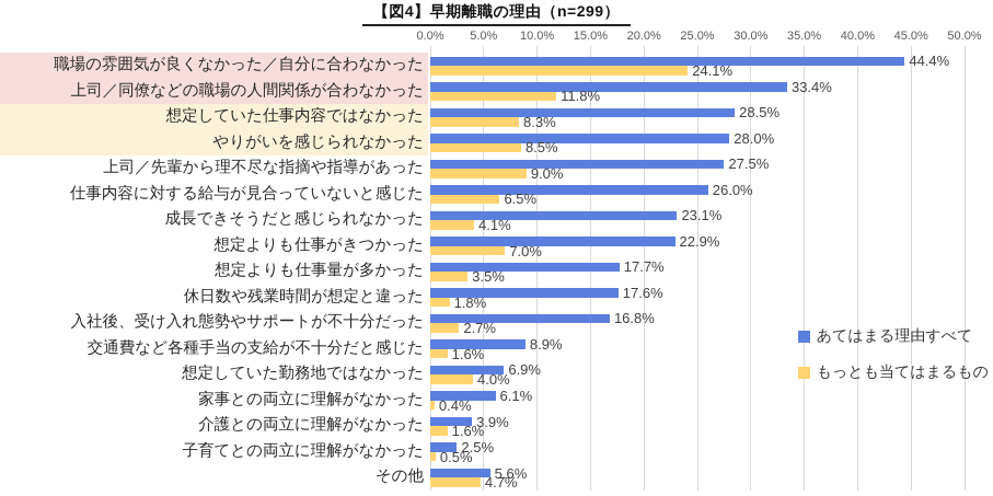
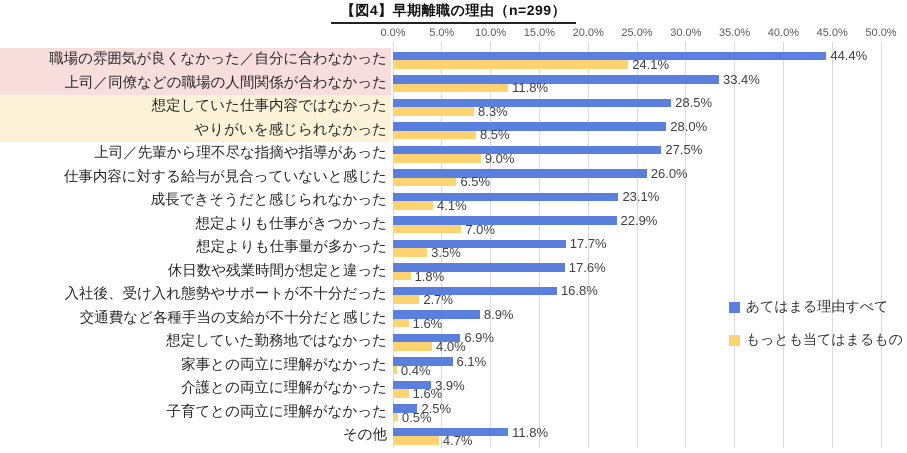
あてはまる理由すべて/その他: 5.6% -> 11.8%
